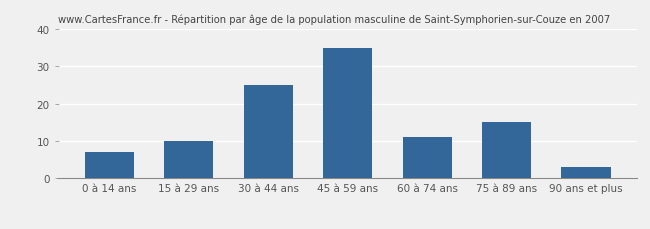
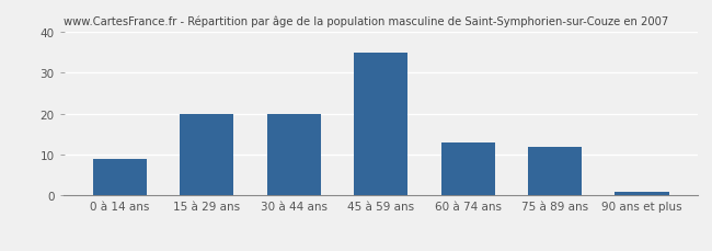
0 à 14 ans: 7 -> 9
15 à 29 ans: 10 -> 20
30 à 44 ans: 25 -> 20
60 à 74 ans: 11 -> 13
75 à 89 ans: 15 -> 12
90 ans et plus: 3 -> 1
